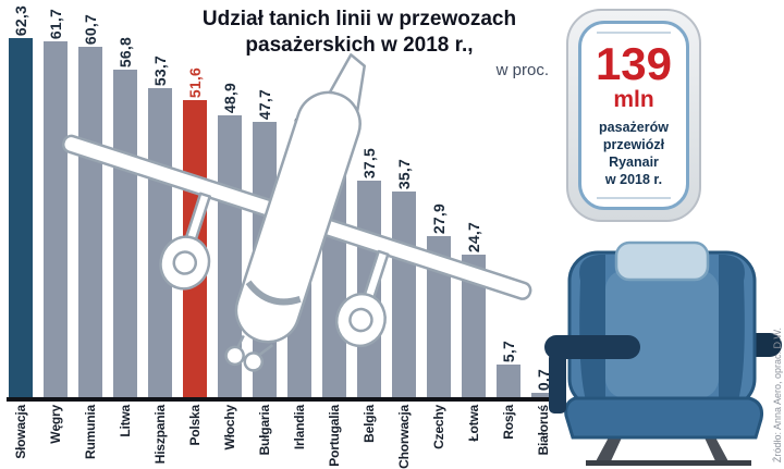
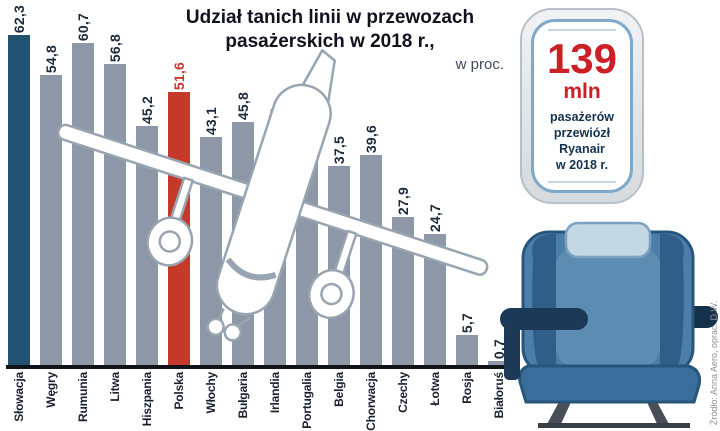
Węgry: 61,7 -> 54,8
Hiszpania: 53,7 -> 45,2
Włochy: 48,9 -> 43,1
Bułgaria: 47,7 -> 45,8
Chorwacja: 35,7 -> 39,6
